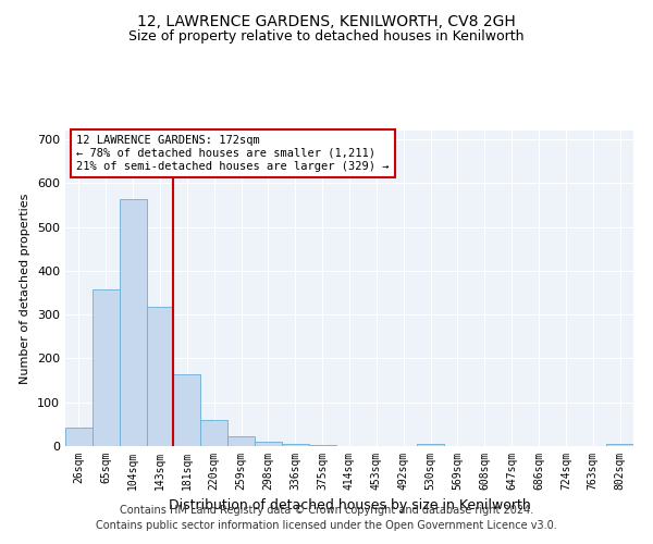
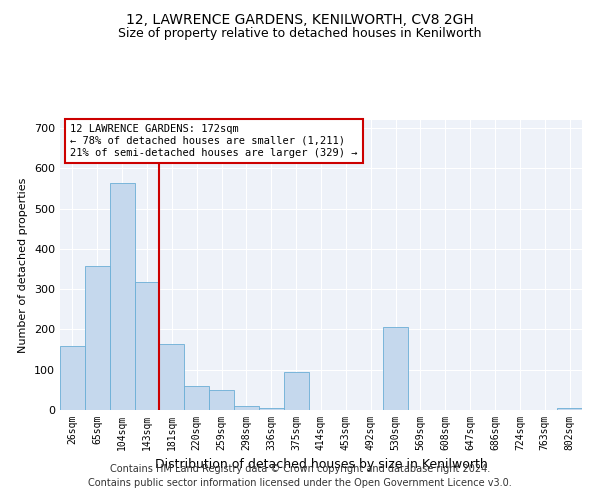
26sqm: 42 -> 160
259sqm: 22 -> 50
375sqm: 3 -> 95
530sqm: 6 -> 205
